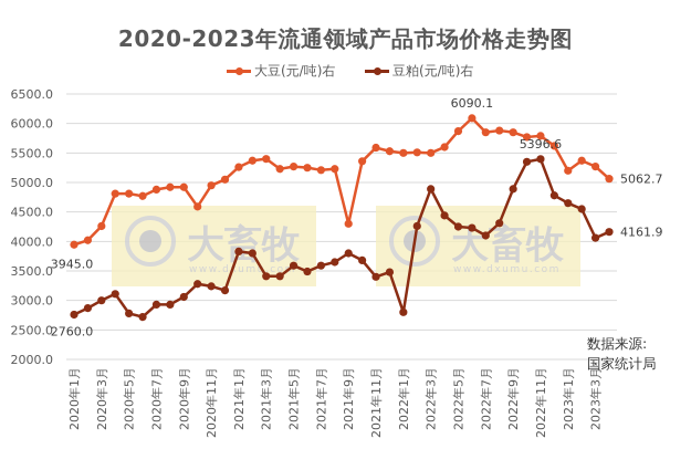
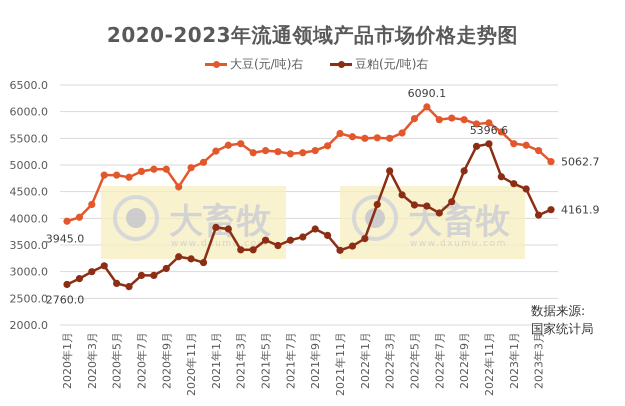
大豆(元/吨)右/2021年9月: 4300 -> 5300
豆粕(元/吨)右/2022年1月: 2800 -> 3600
大豆(元/吨)右/2023年1月: 5200 -> 5400
